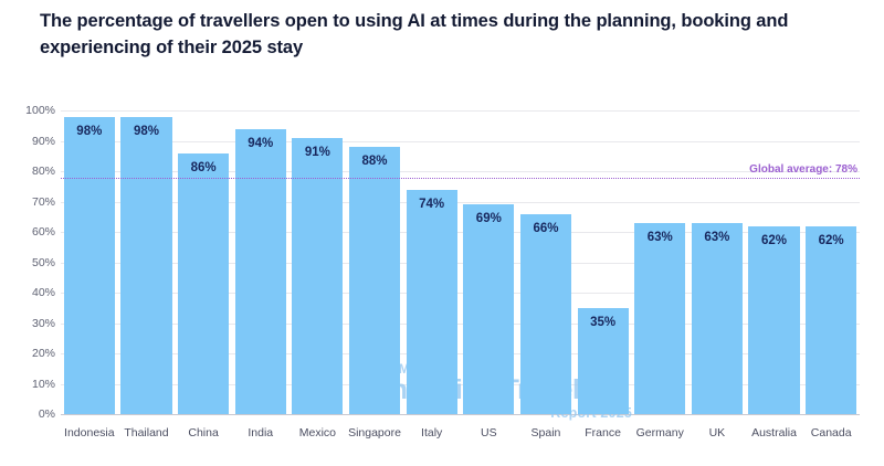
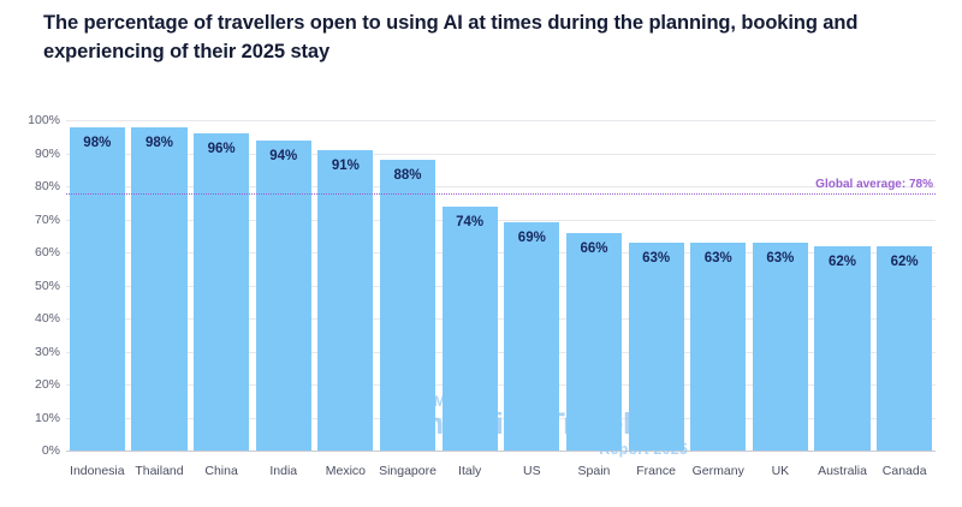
China: 86% -> 96%
France: 35% -> 63%
